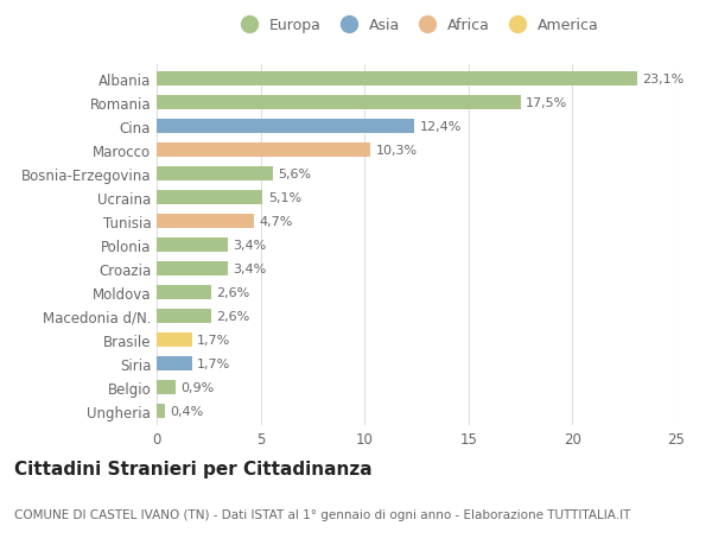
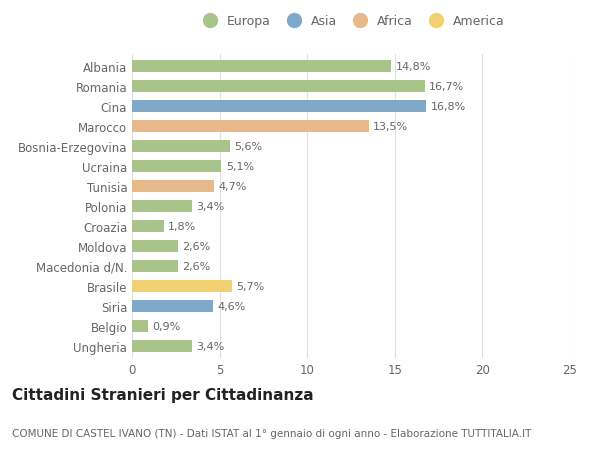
Albania: 23,1% -> 14,8%
Romania: 17,5% -> 16,7%
Cina: 12,4% -> 16,8%
Marocco: 10,3% -> 13,5%
Croazia: 3,4% -> 1,8%
Brasile: 1,7% -> 5,7%
Siria: 1,7% -> 4,6%
Ungheria: 0,4% -> 3,4%
